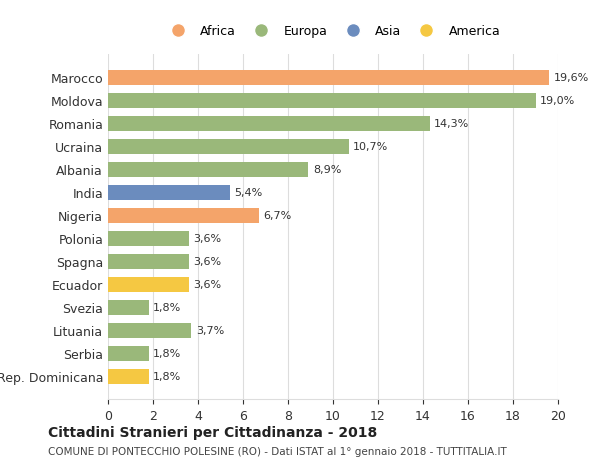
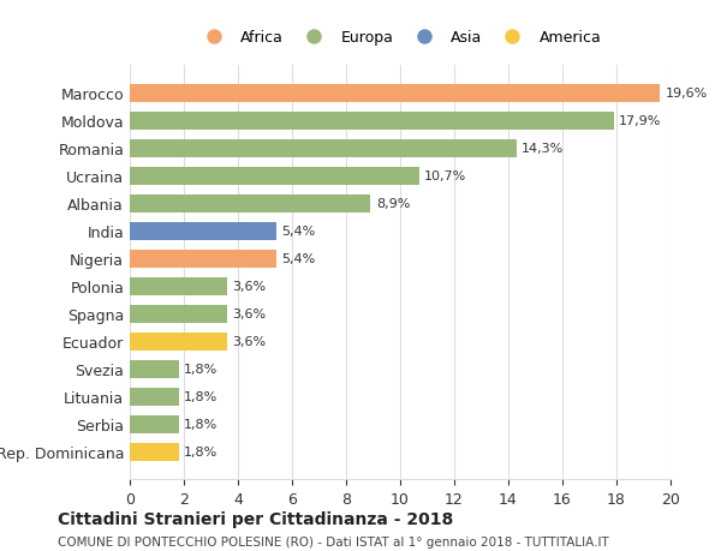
Moldova: 19,0% -> 17,9%
Nigeria: 6,7% -> 5,4%
Lituania: 3,7% -> 1,8%
